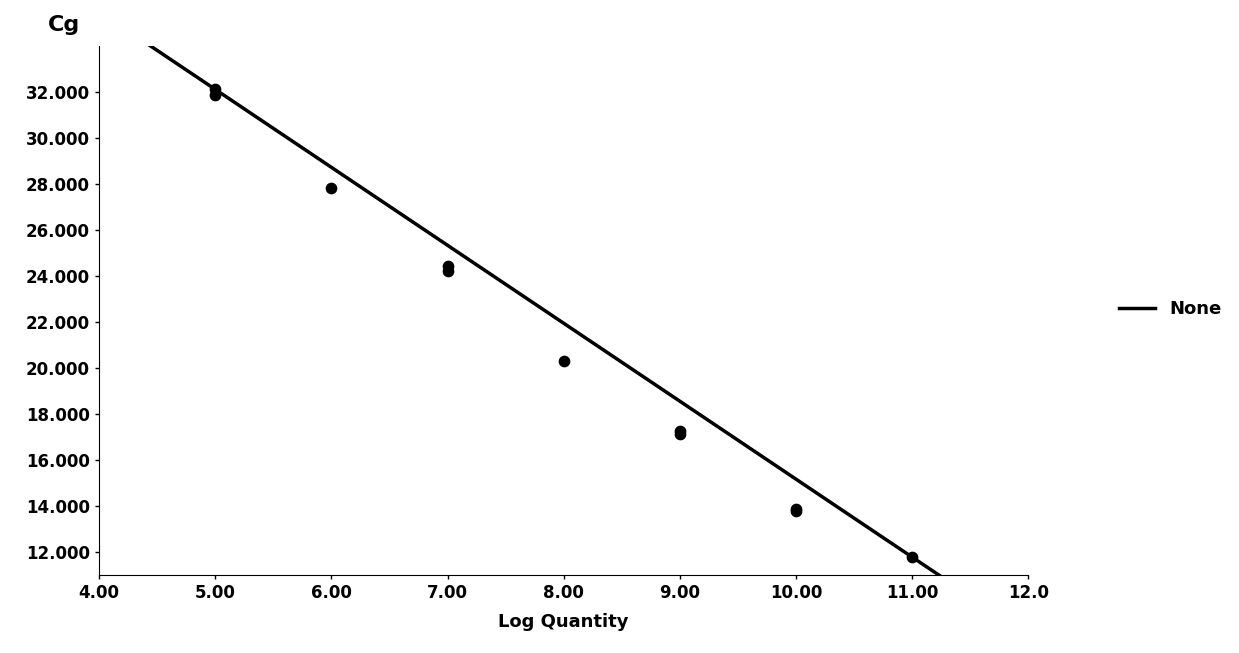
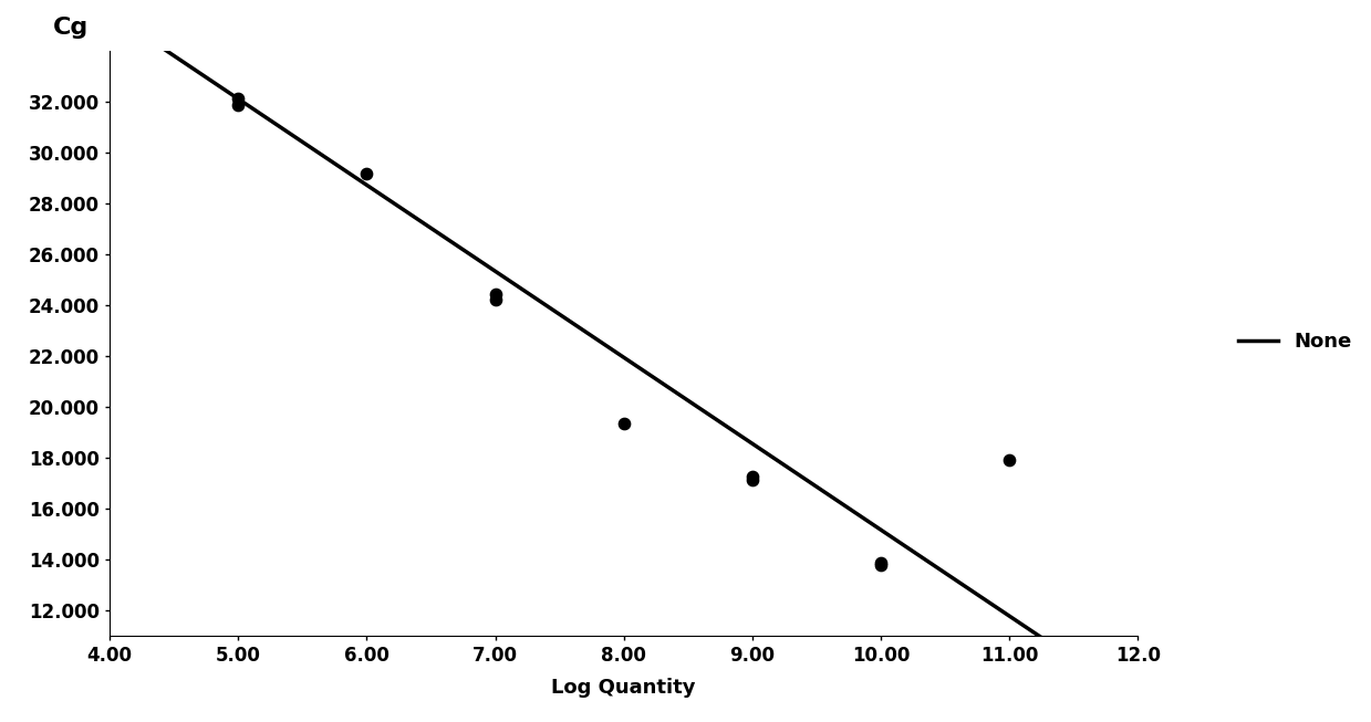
6.00: 27.80 -> 29.15
8.00: 20.30 -> 19.35
11.00: 11.75 -> 17.90
